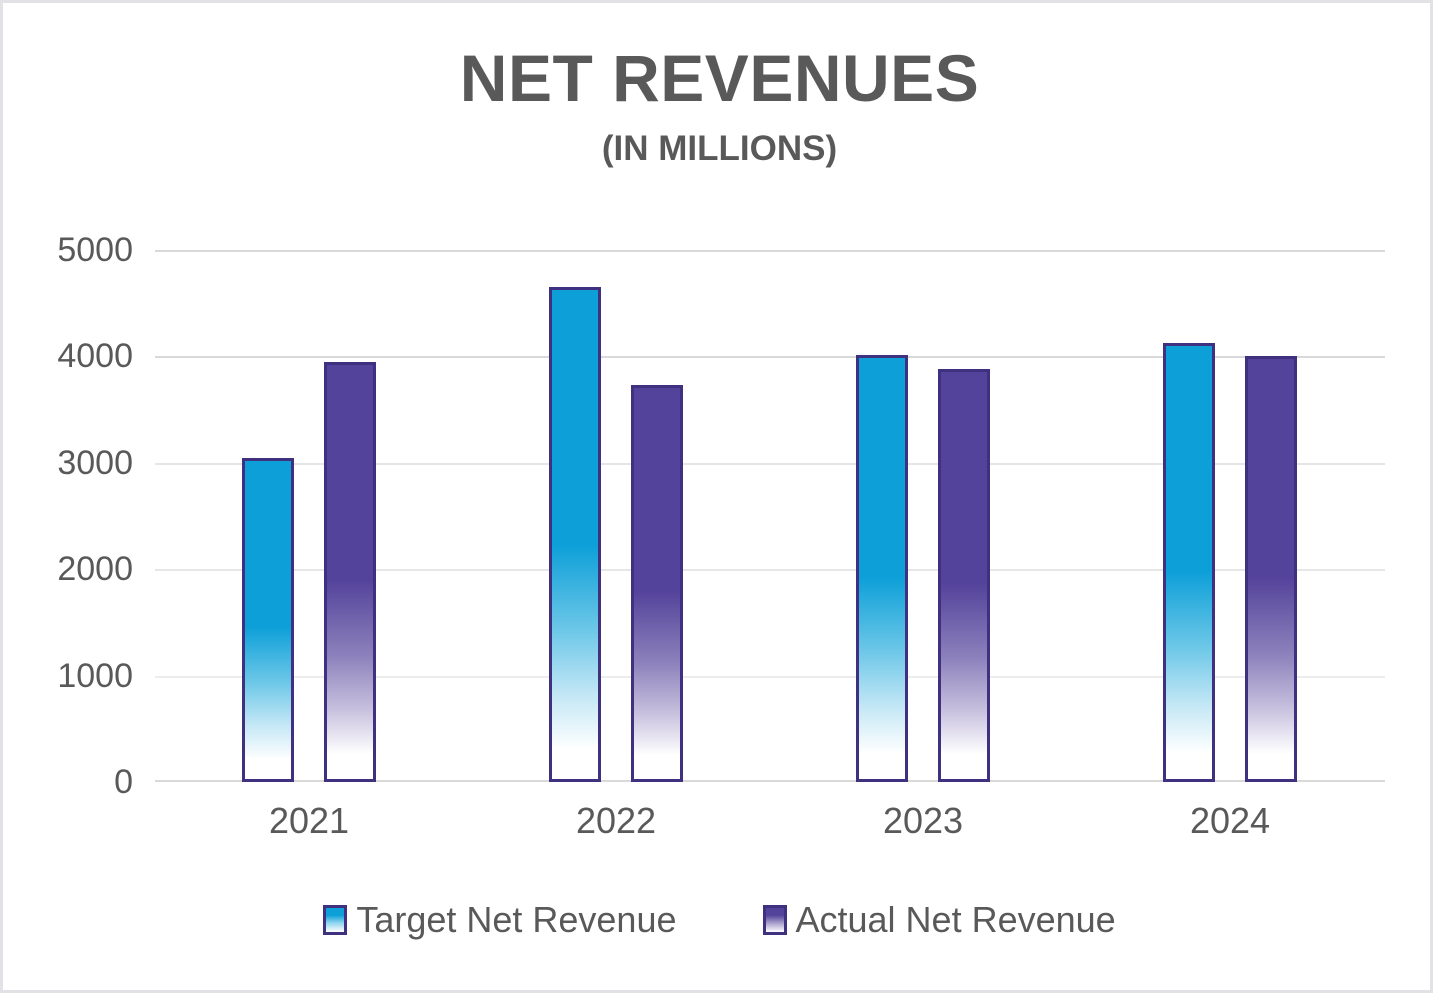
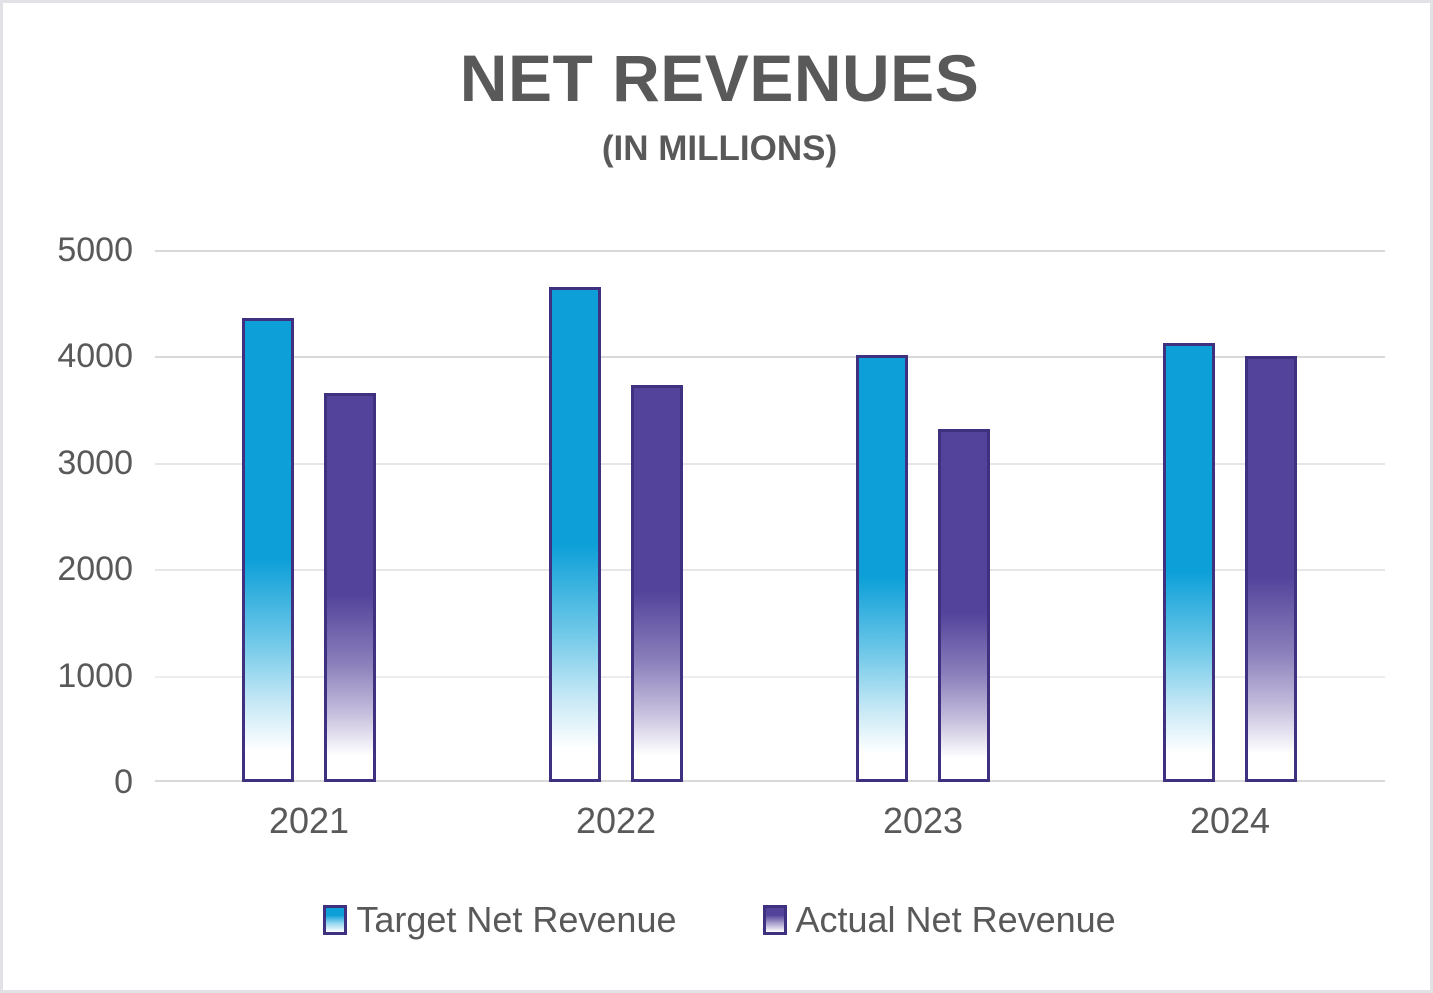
Target Net Revenue/2021: 3050 -> 4360
Actual Net Revenue/2021: 3950 -> 3660
Actual Net Revenue/2023: 3880 -> 3320
